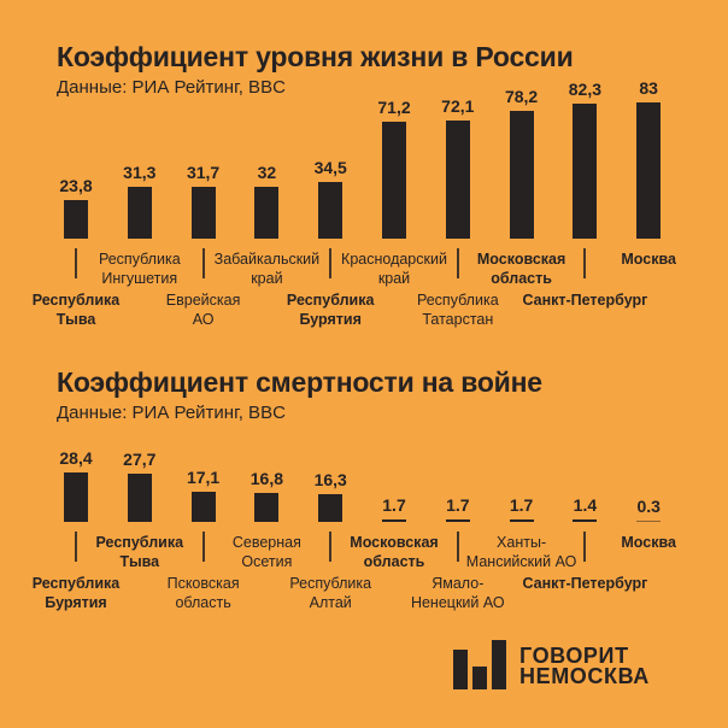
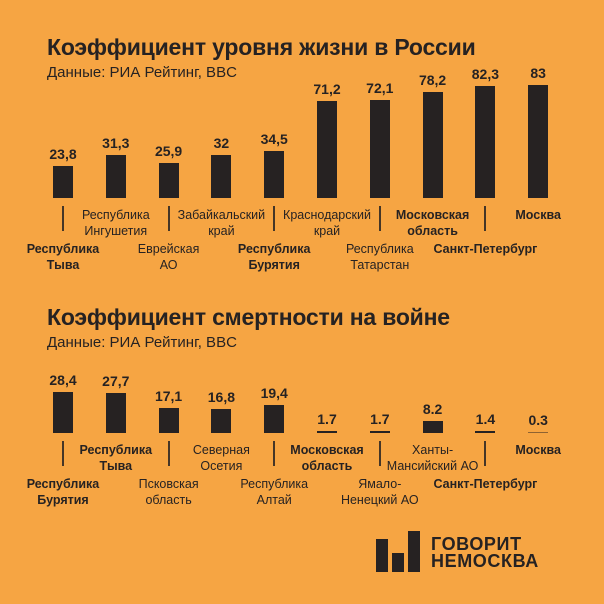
Коэффициент уровня жизни в России/Еврейская АО: 31,7 -> 25,9
Коэффициент смертности на войне/Республика Алтай: 16,3 -> 19,4
Коэффициент смертности на войне/Ханты- Мансийский АО: 1.7 -> 8.2
